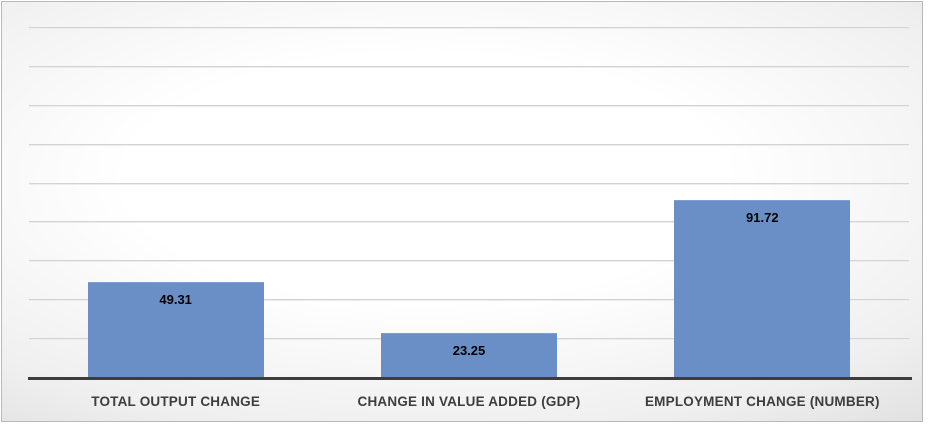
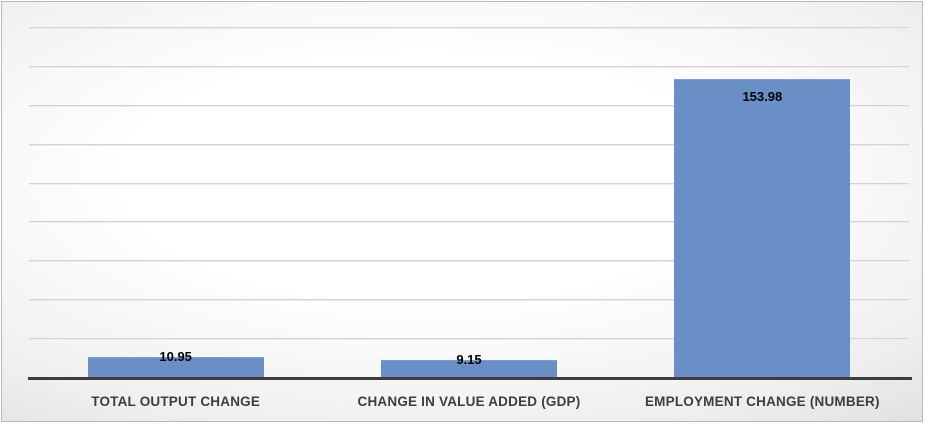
TOTAL OUTPUT CHANGE: 49.31 -> 10.95
CHANGE IN VALUE ADDED (GDP): 23.25 -> 9.15
EMPLOYMENT CHANGE (NUMBER): 91.72 -> 153.98
